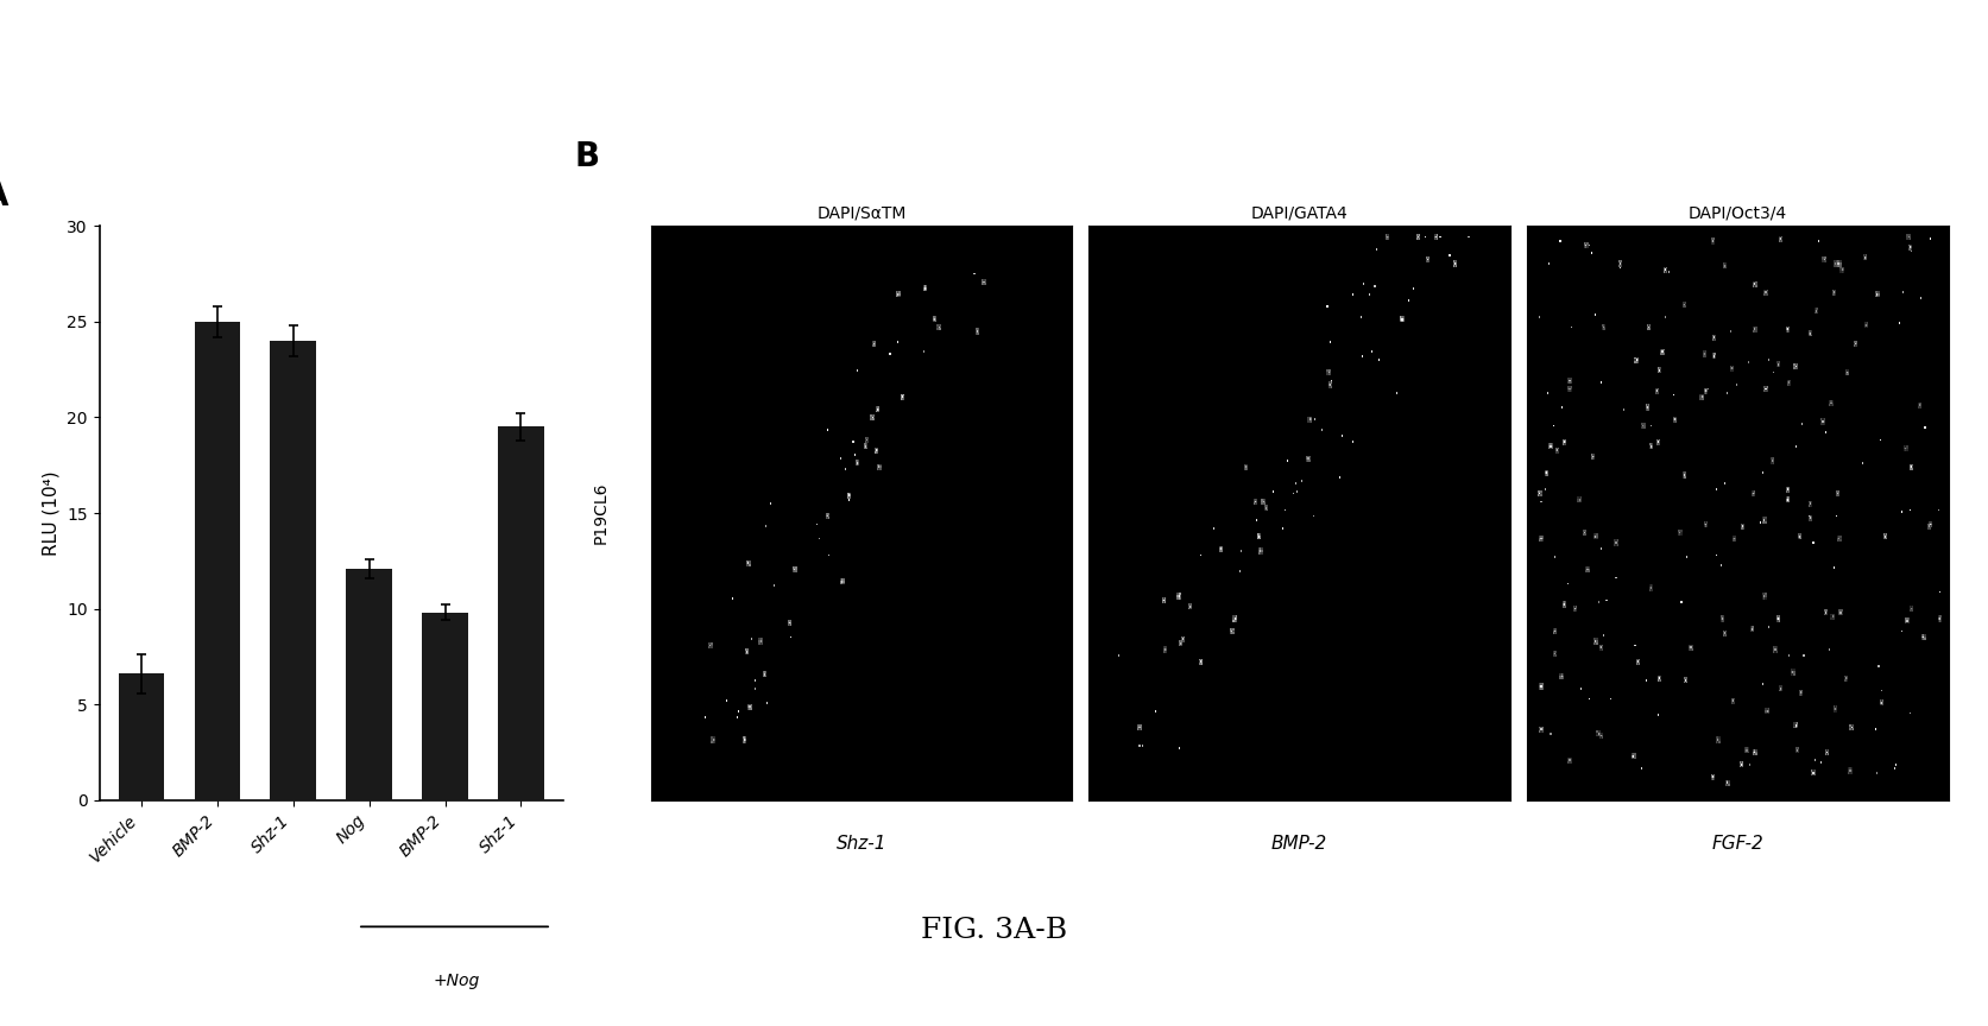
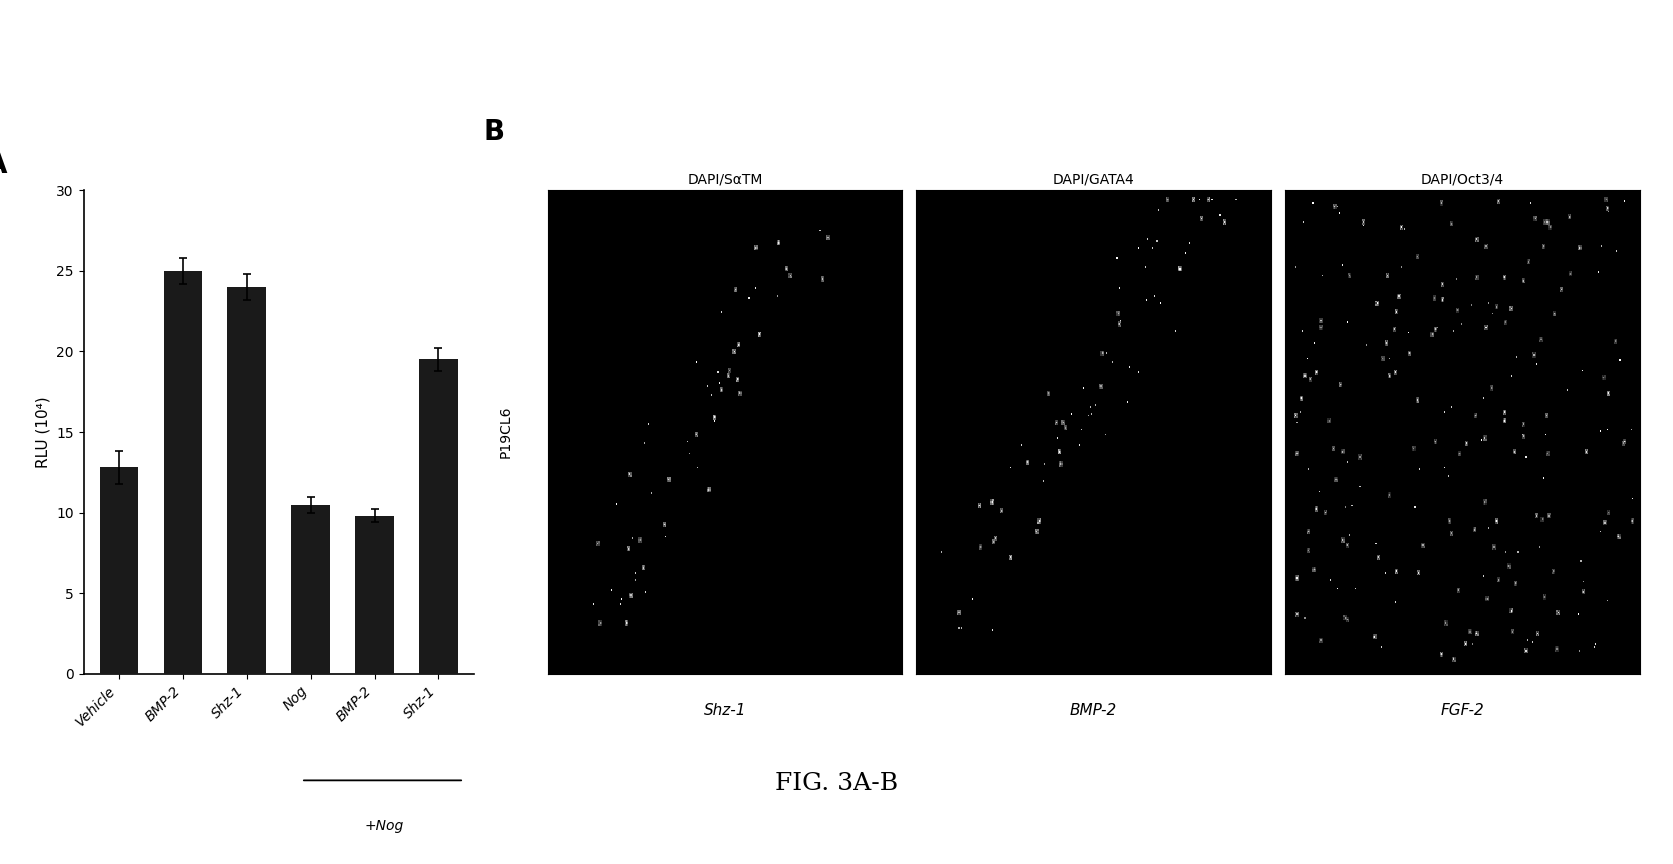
Vehicle: 6.6 -> 12.8
Nog: 12.1 -> 10.5
